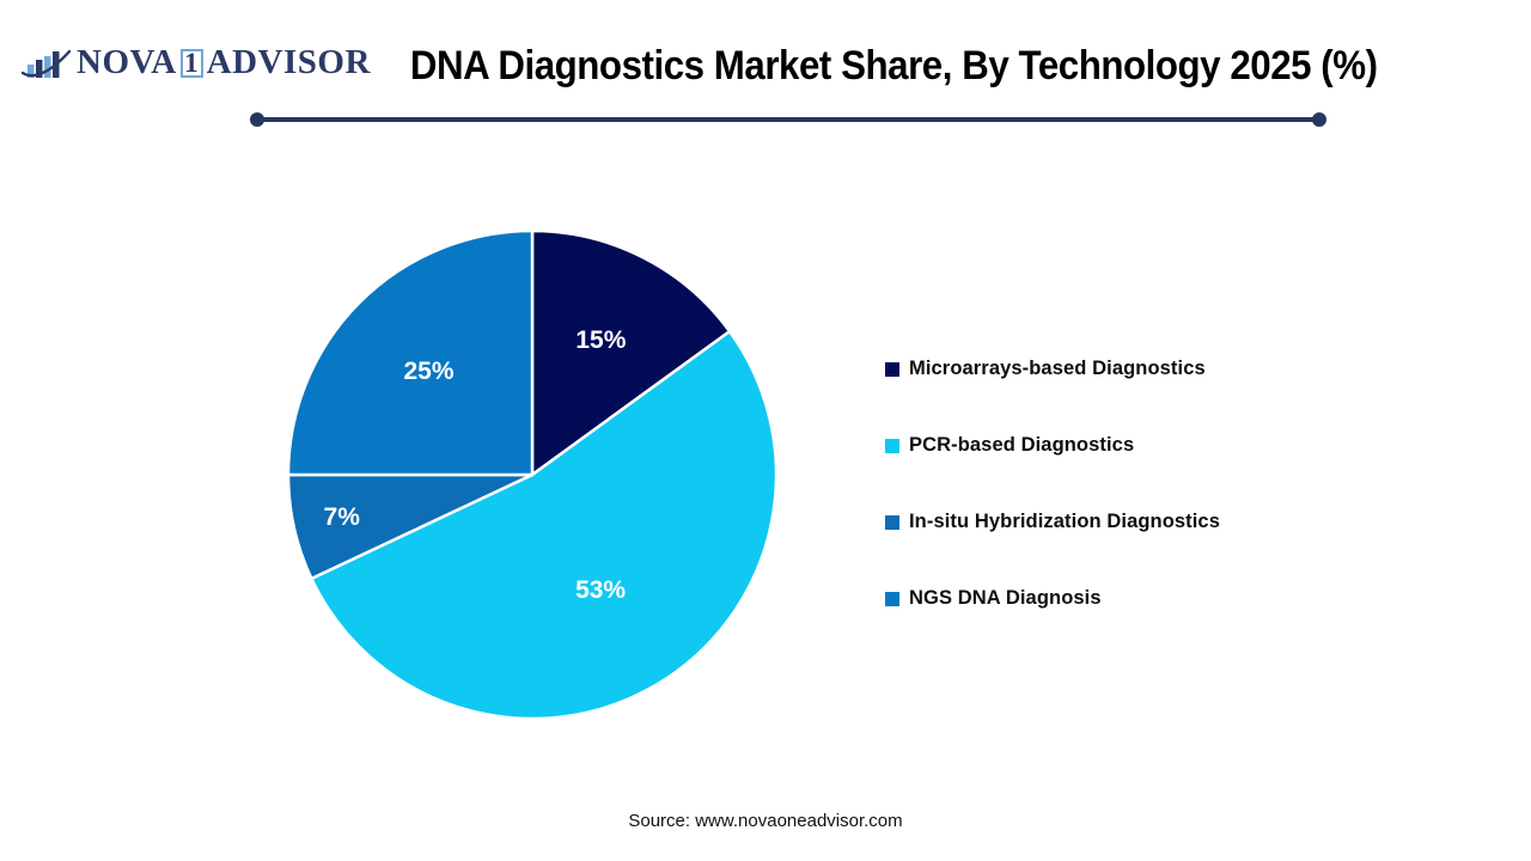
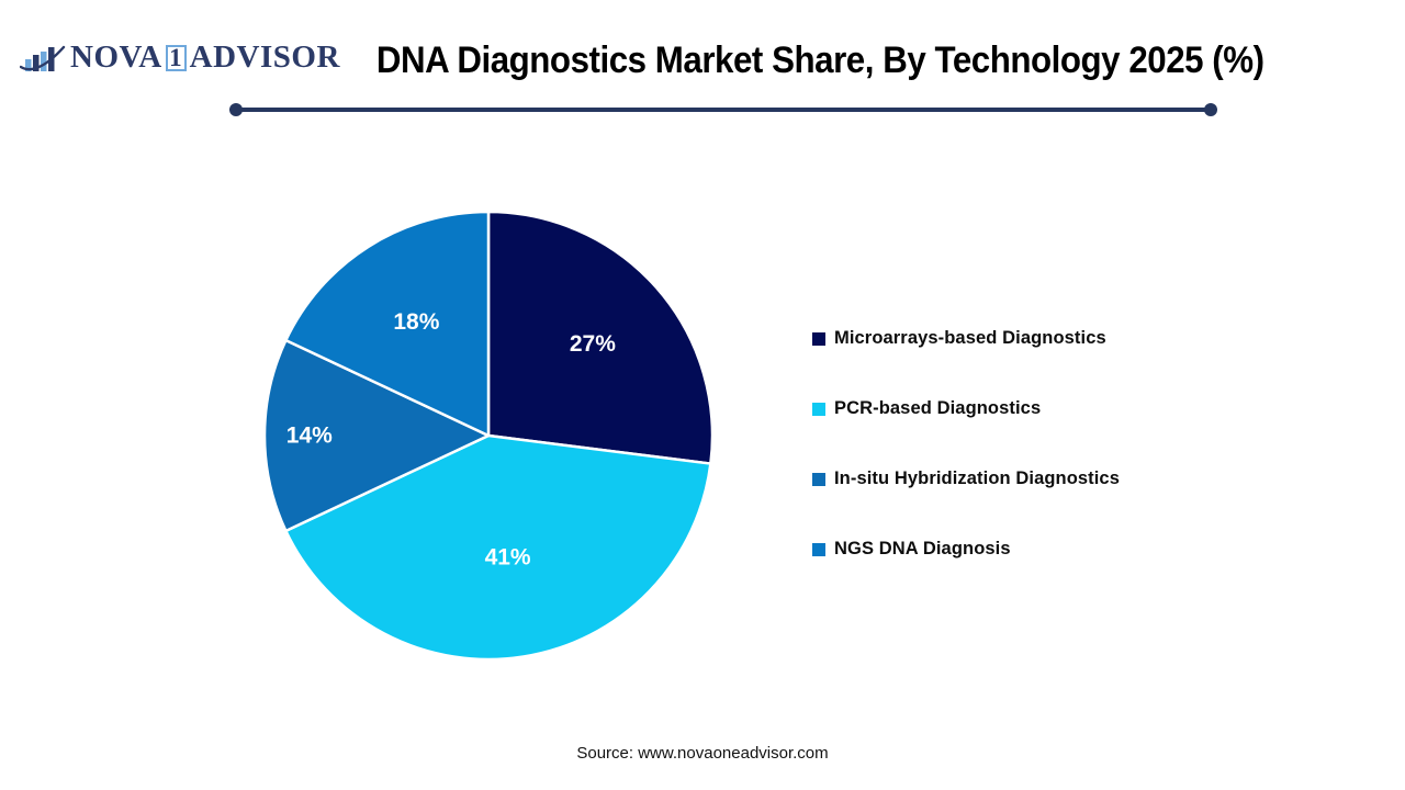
Microarrays-based Diagnostics: 15% -> 27%
PCR-based Diagnostics: 53% -> 41%
In-situ Hybridization Diagnostics: 7% -> 14%
NGS DNA Diagnosis: 25% -> 18%
